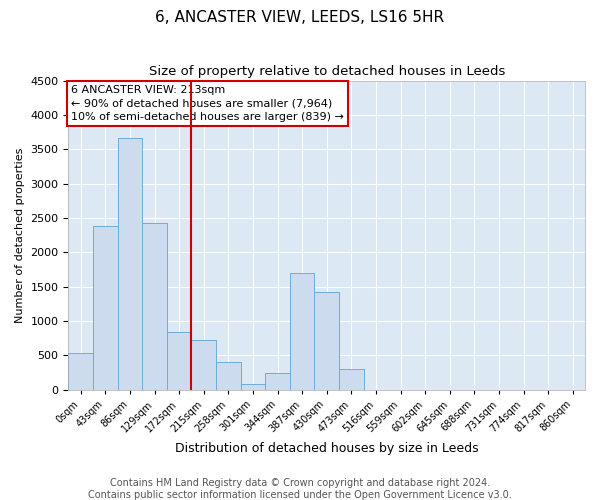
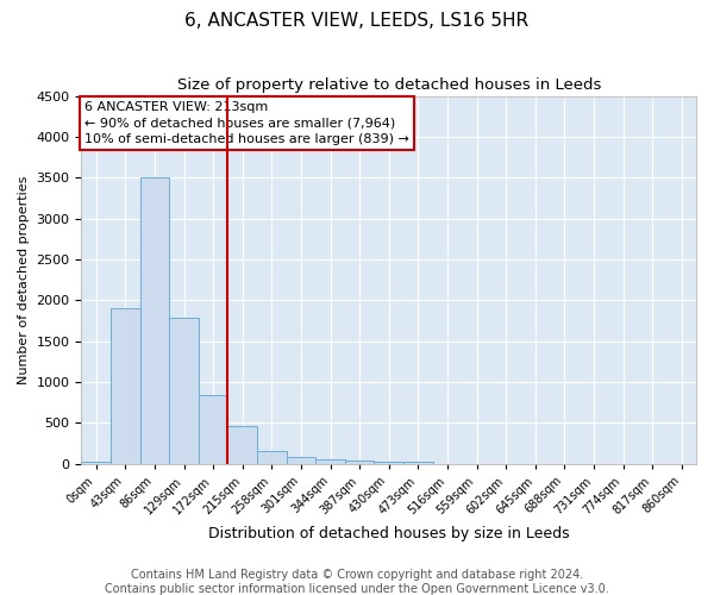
0sqm: 540 -> 30
43sqm: 2380 -> 1900
86sqm: 3660 -> 3500
129sqm: 2420 -> 1780
215sqm: 720 -> 460
258sqm: 400 -> 160
344sqm: 240 -> 60
387sqm: 1700 -> 40
430sqm: 1420 -> 30
473sqm: 300 -> 20
